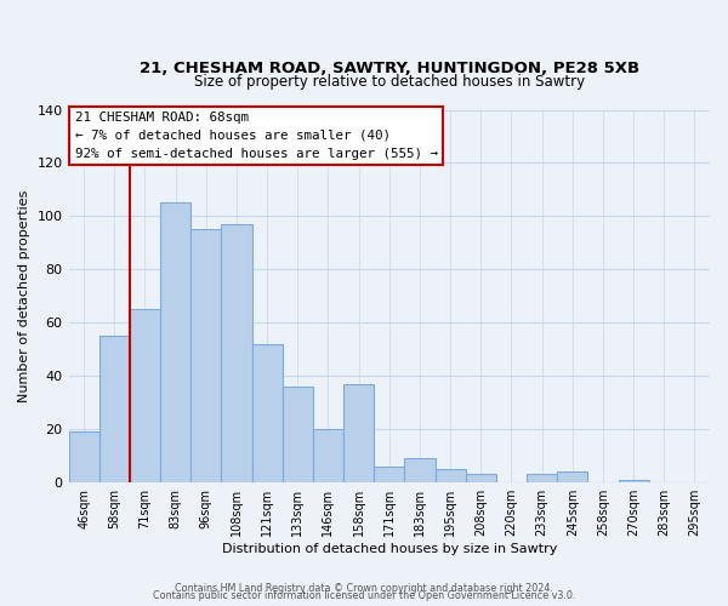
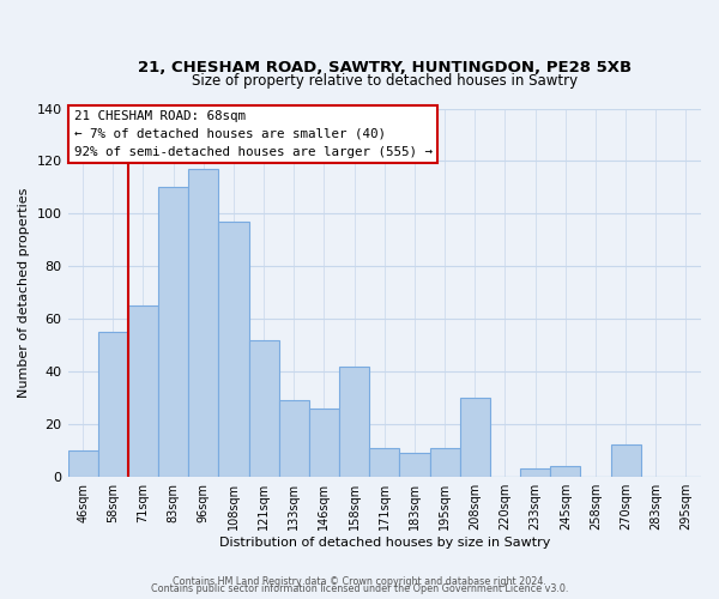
46sqm: 19 -> 10
83sqm: 105 -> 110
96sqm: 95 -> 117
133sqm: 36 -> 29
146sqm: 20 -> 26
158sqm: 37 -> 42
171sqm: 6 -> 11
195sqm: 5 -> 11
208sqm: 3 -> 30
270sqm: 1 -> 12
